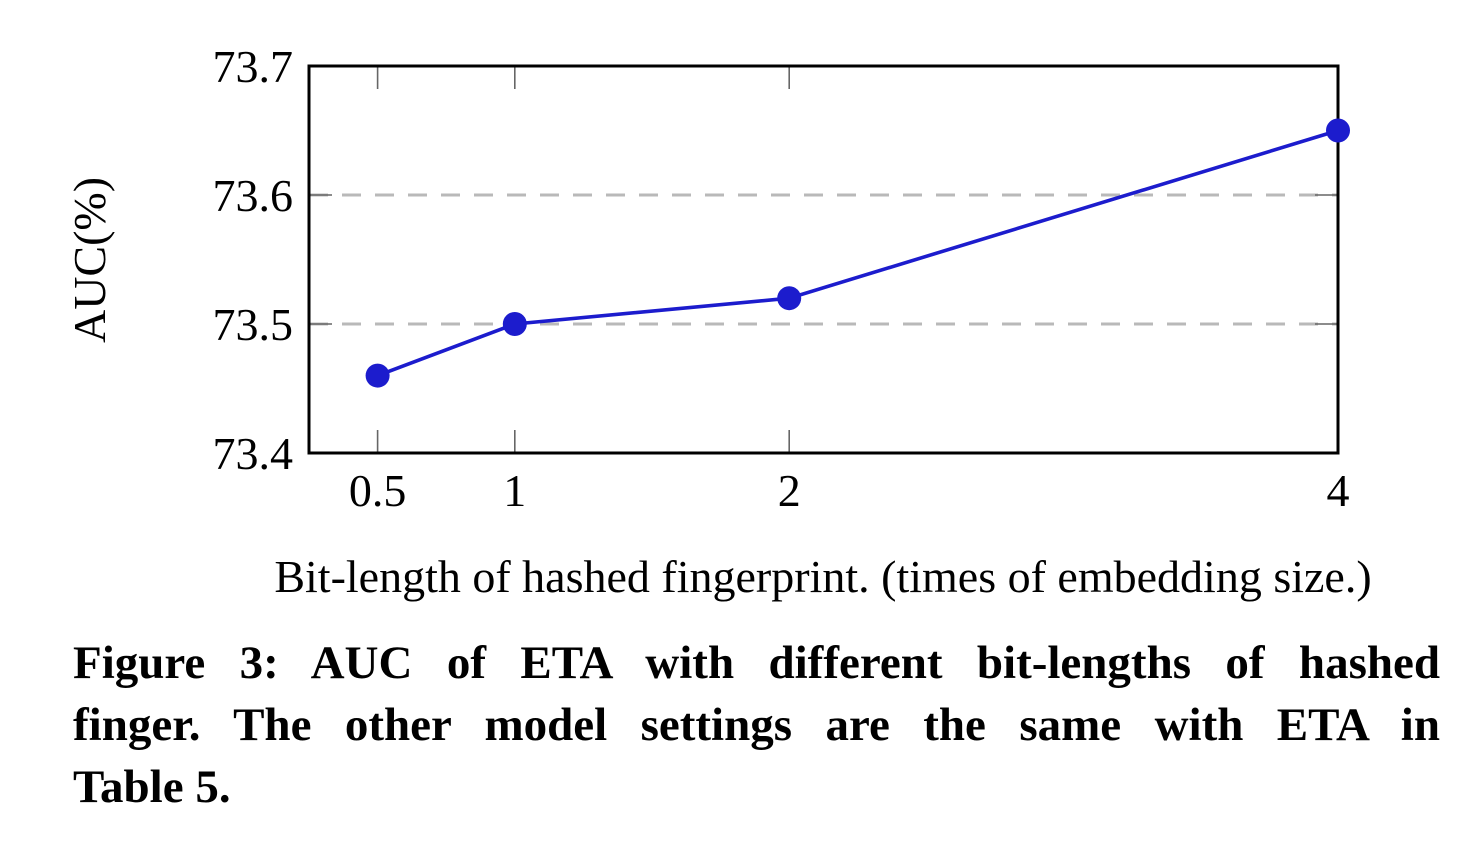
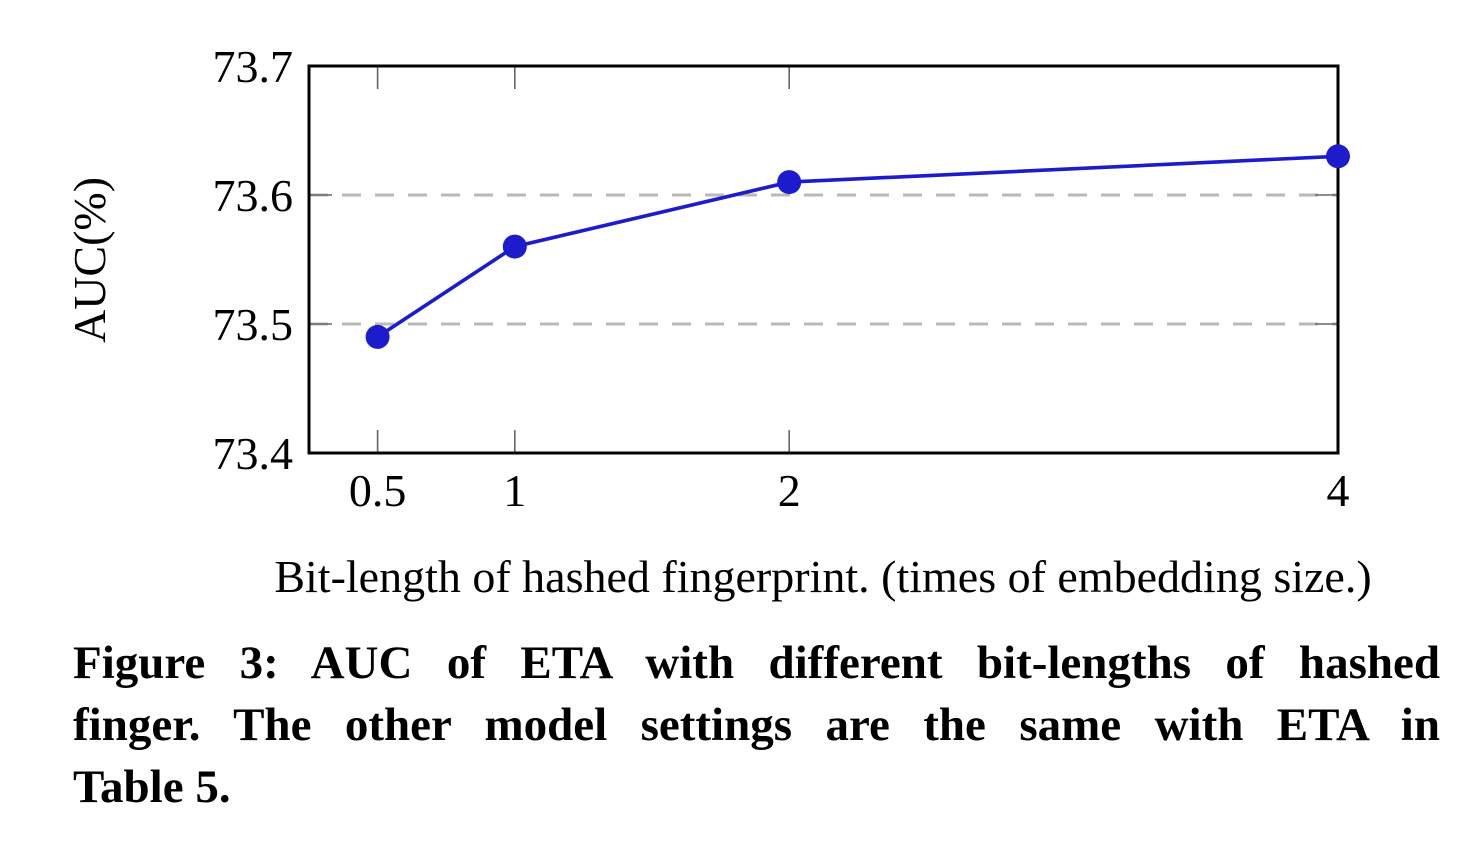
0.5: 73.46 -> 73.49
1: 73.50 -> 73.56
2: 73.52 -> 73.61
4: 73.65 -> 73.63
